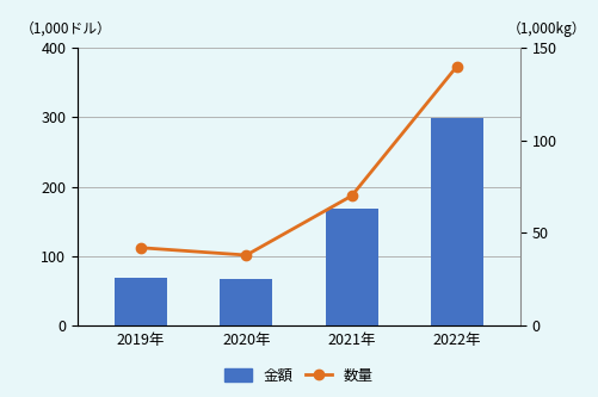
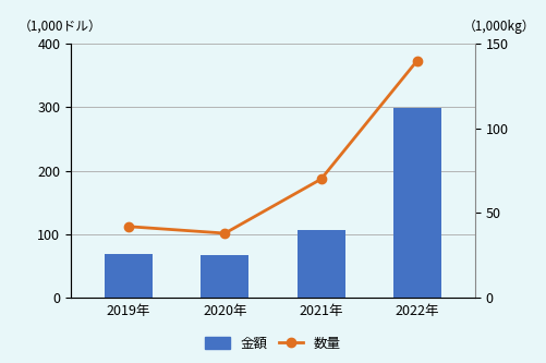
金額/2021年: 168 -> 107
